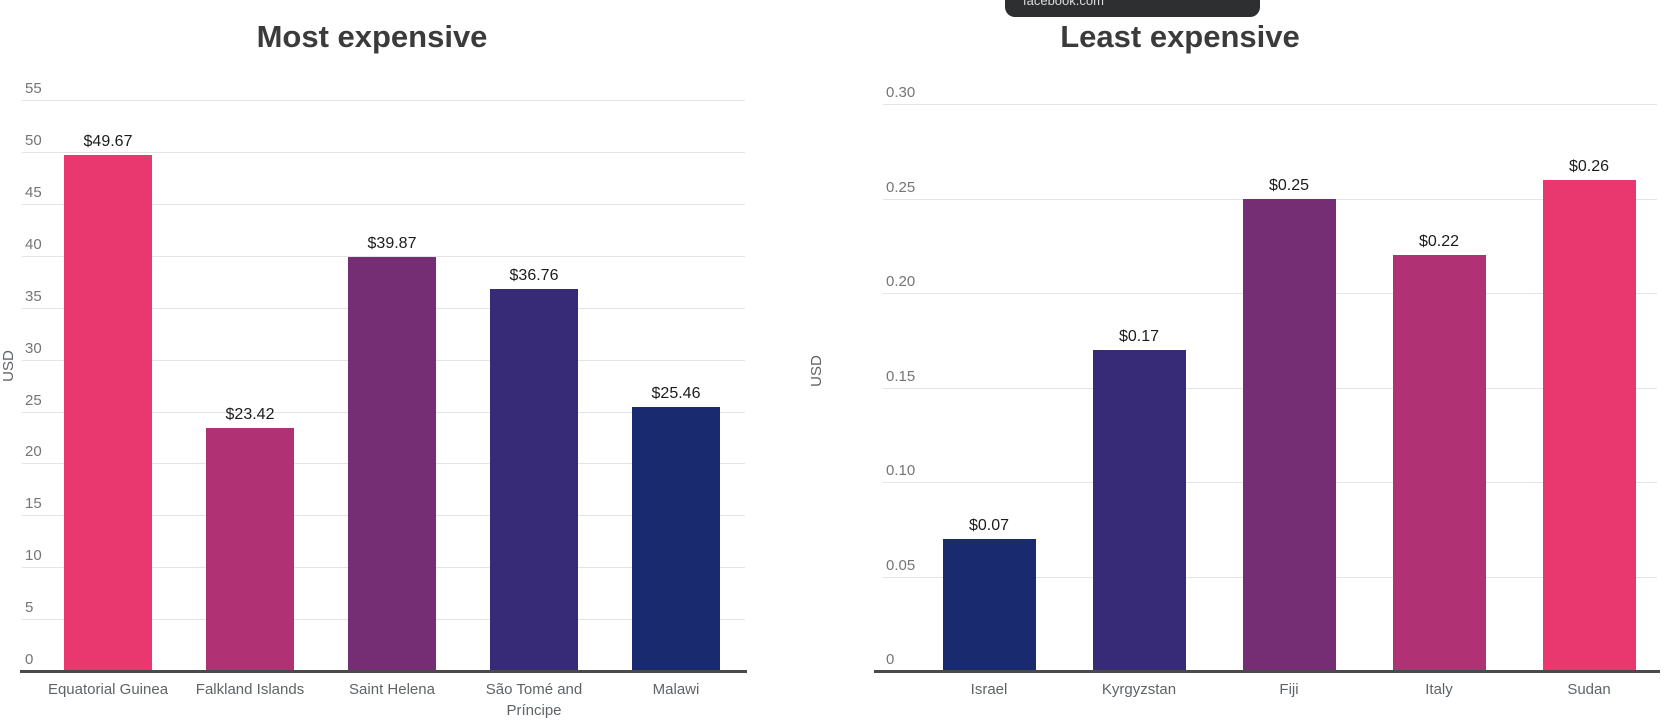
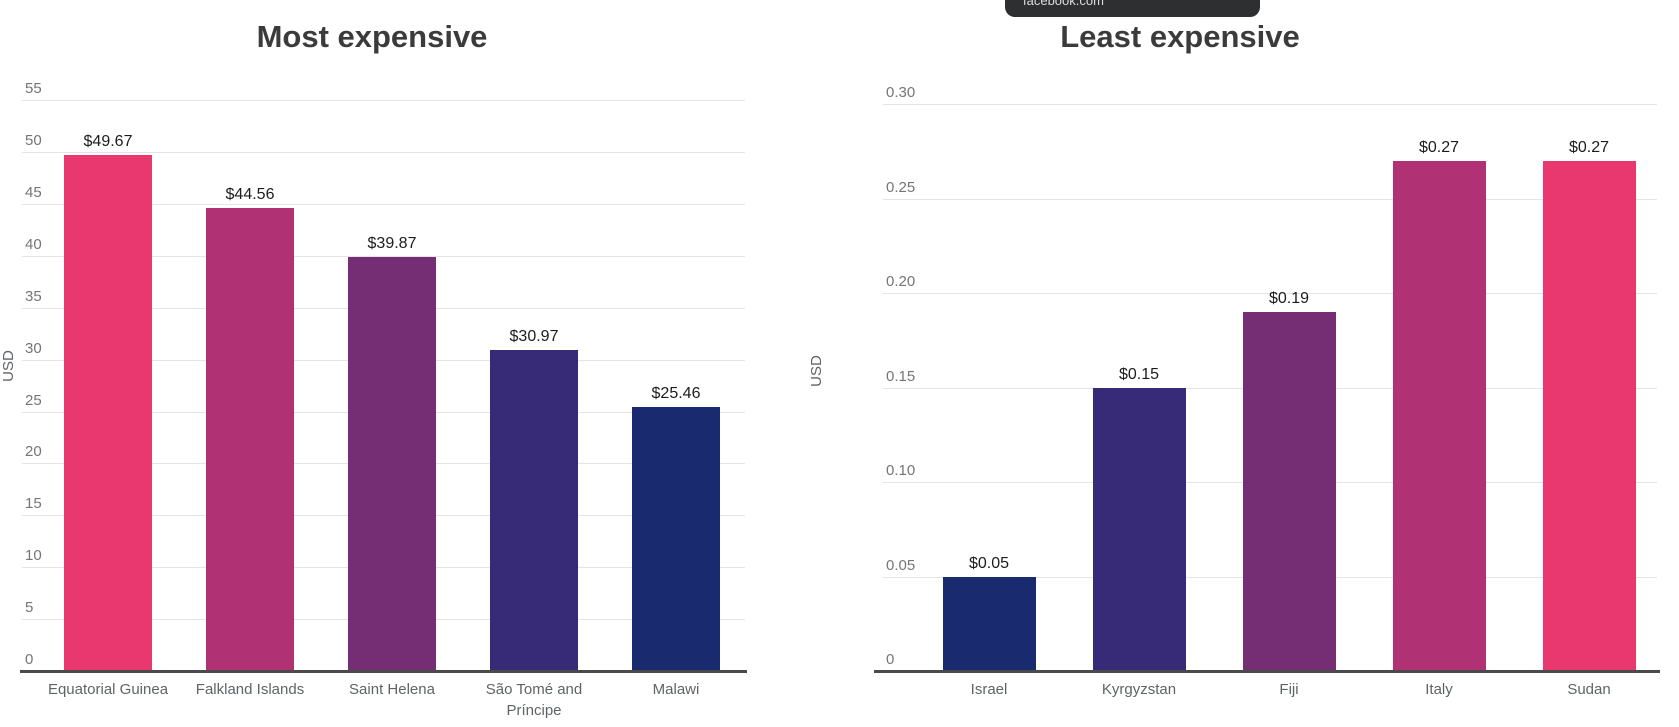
Most expensive/Falkland Islands: $23.42 -> $44.56
Most expensive/São Tomé and Príncipe: $36.76 -> $30.97
Least expensive/Israel: $0.07 -> $0.05
Least expensive/Kyrgyzstan: $0.17 -> $0.15
Least expensive/Fiji: $0.25 -> $0.19
Least expensive/Italy: $0.22 -> $0.27
Least expensive/Sudan: $0.26 -> $0.27
